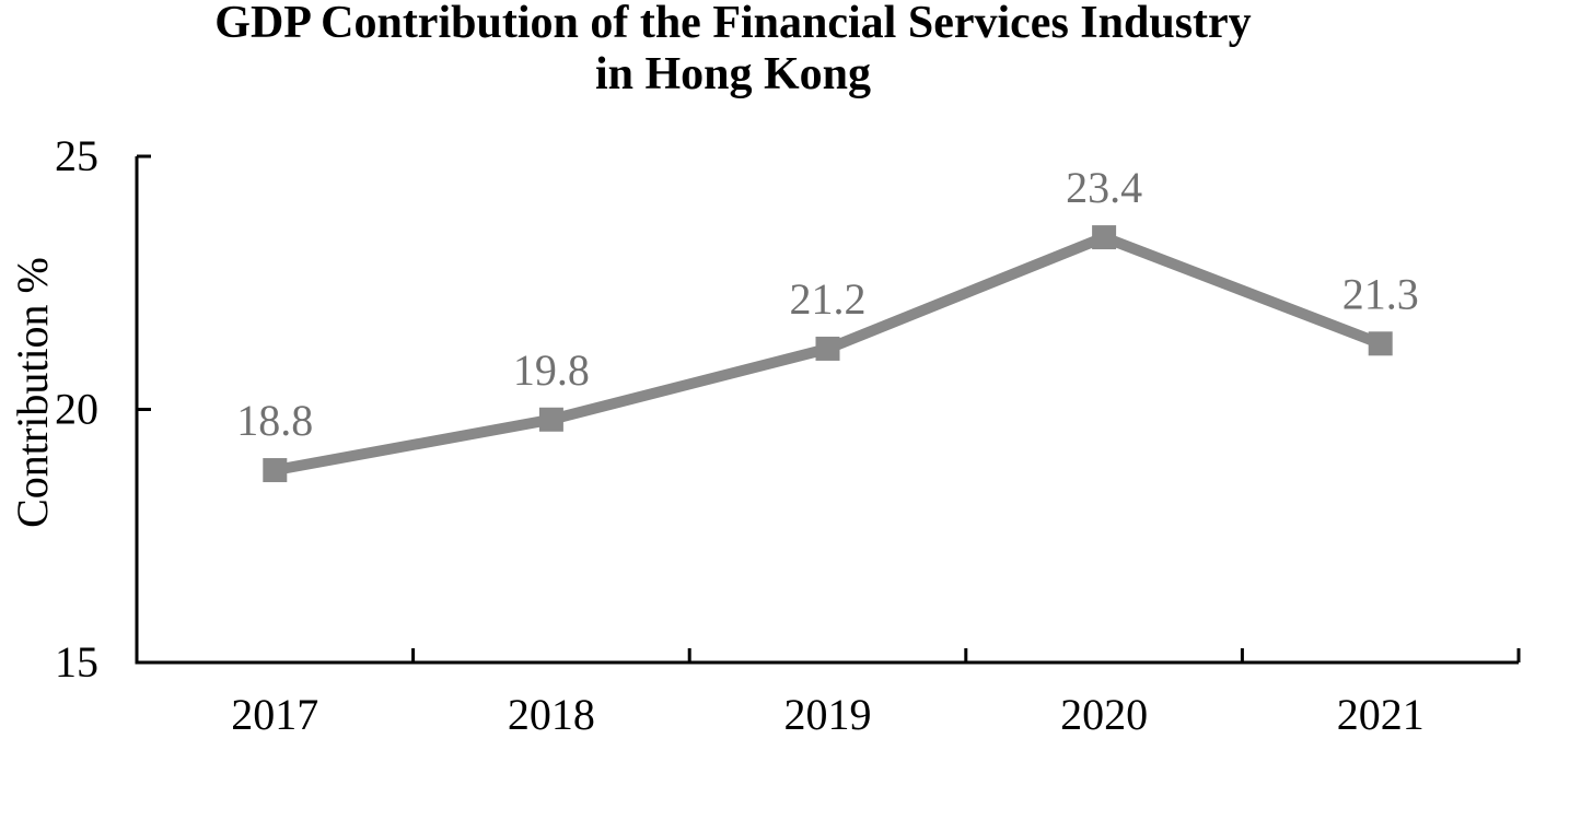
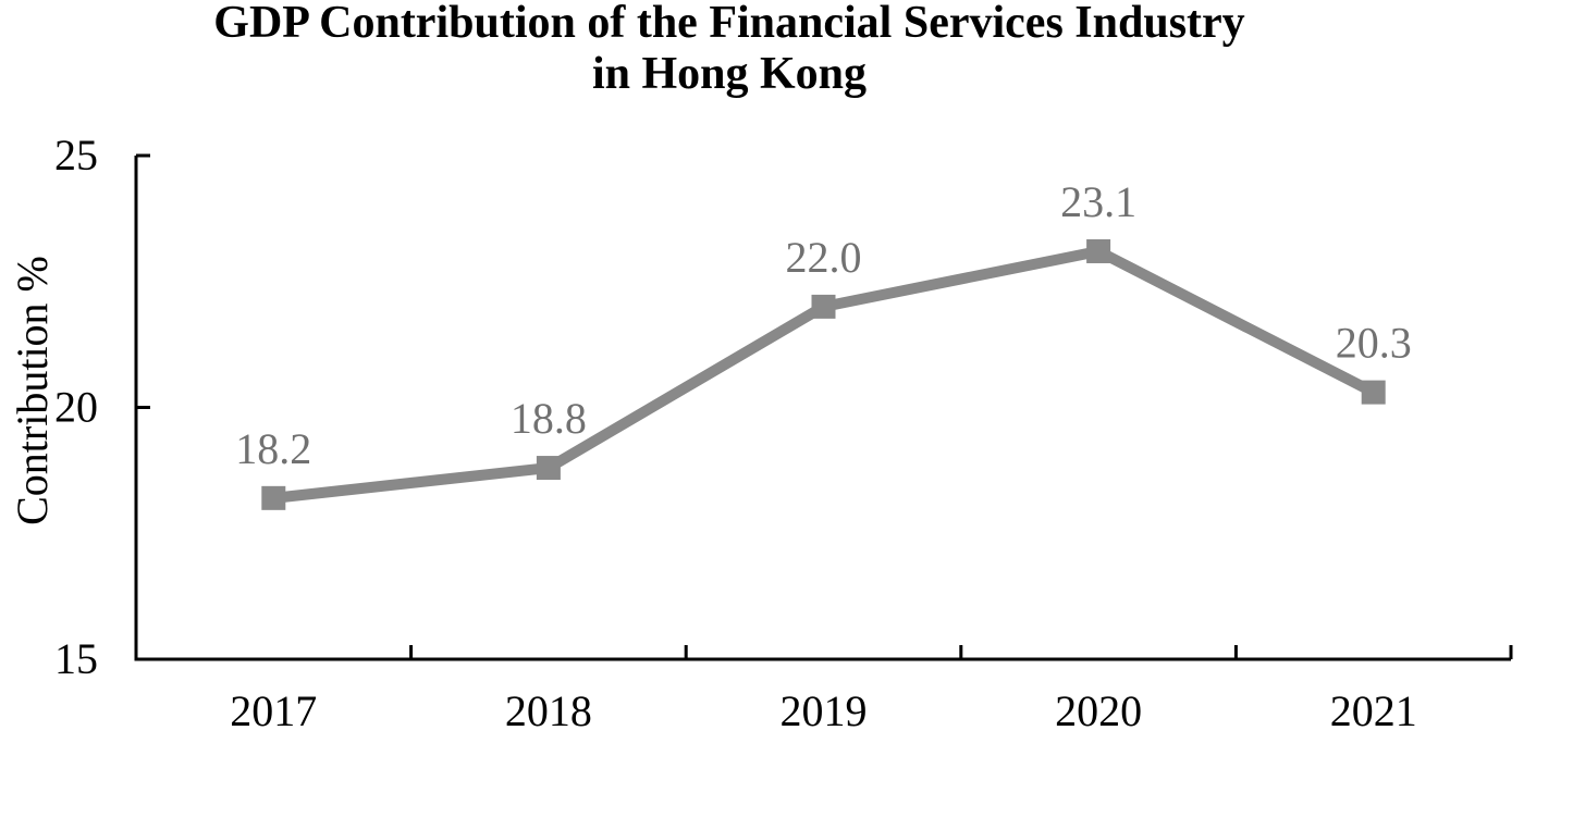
2017: 18.8 -> 18.2
2018: 19.8 -> 18.8
2019: 21.2 -> 22.0
2020: 23.4 -> 23.1
2021: 21.3 -> 20.3
